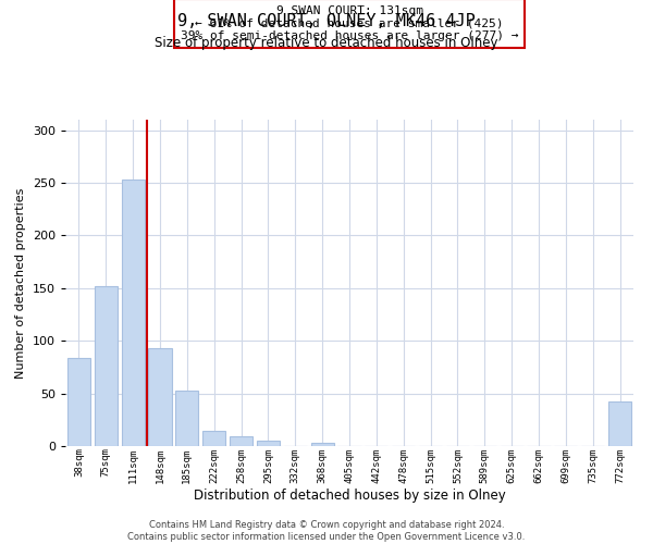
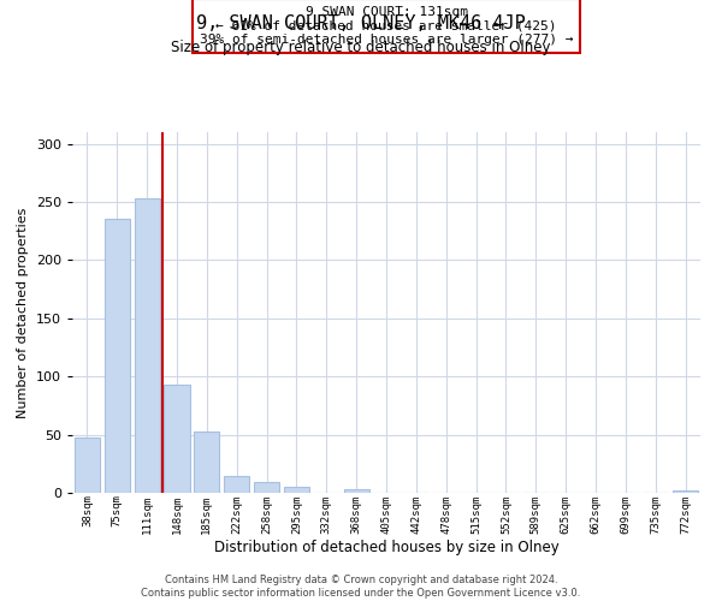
38sqm: 84 -> 48
75sqm: 152 -> 236
772sqm: 42 -> 2
